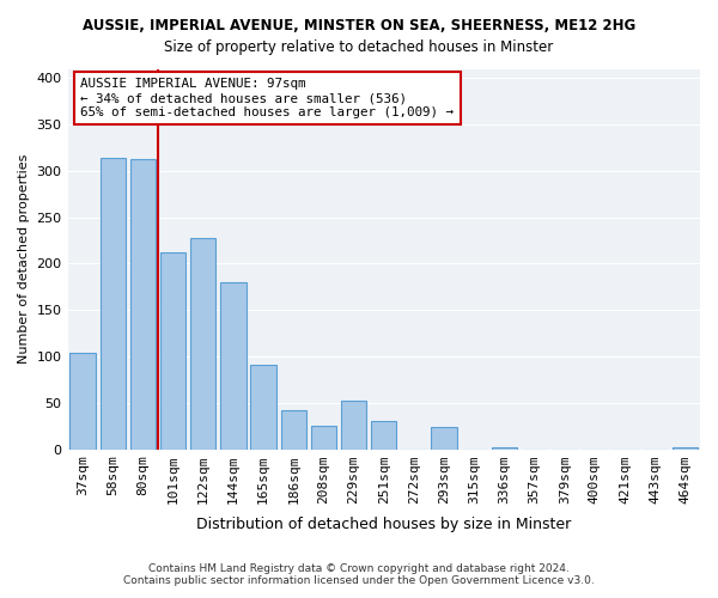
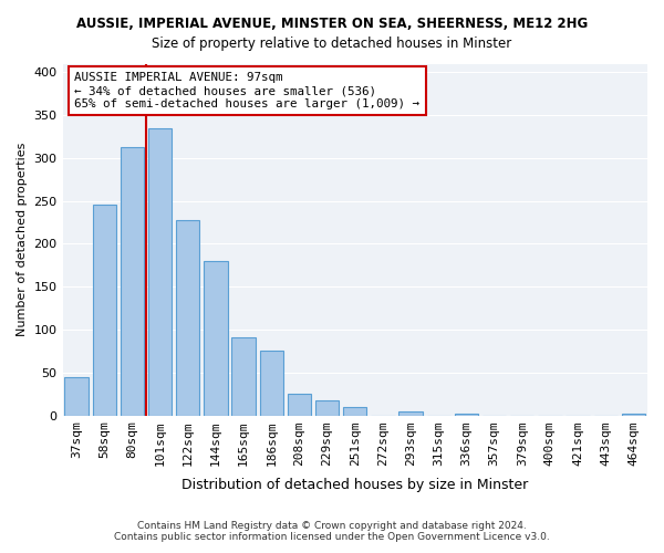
37sqm: 104 -> 44
58sqm: 314 -> 245
101sqm: 212 -> 335
186sqm: 42 -> 75
229sqm: 52 -> 18
251sqm: 30 -> 10
293sqm: 24 -> 5
